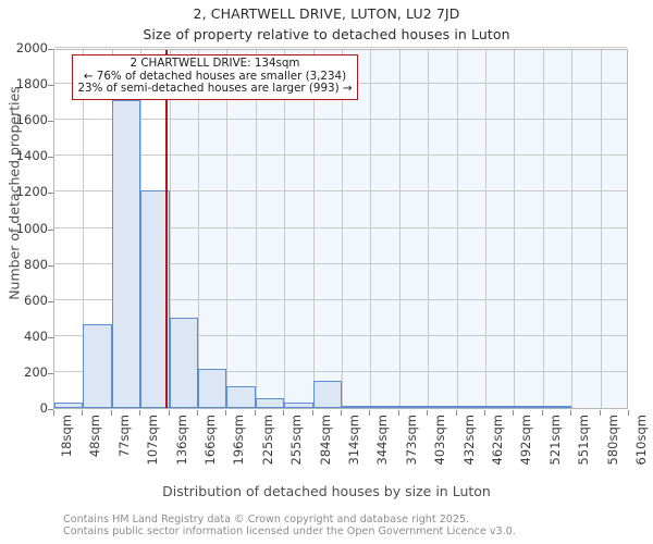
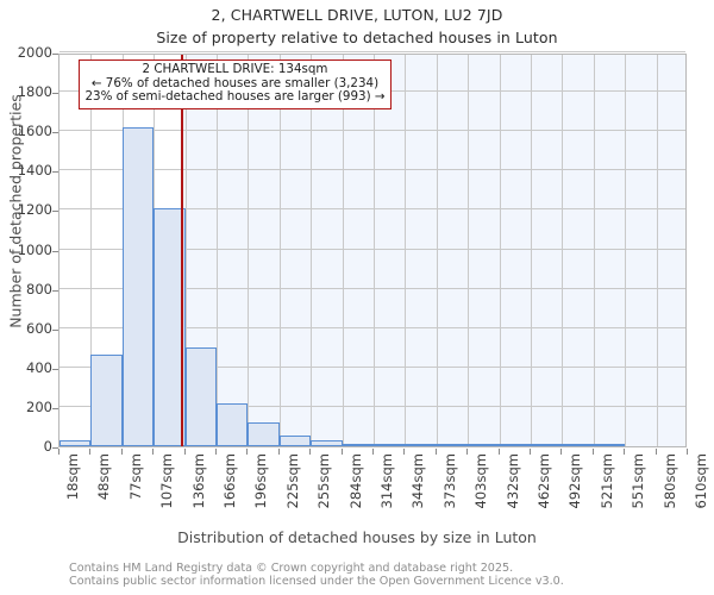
77sqm: 1710 -> 1620
284sqm: 150 -> 10
